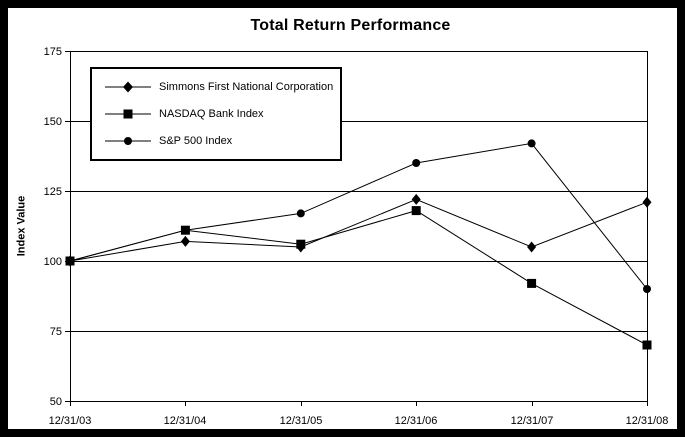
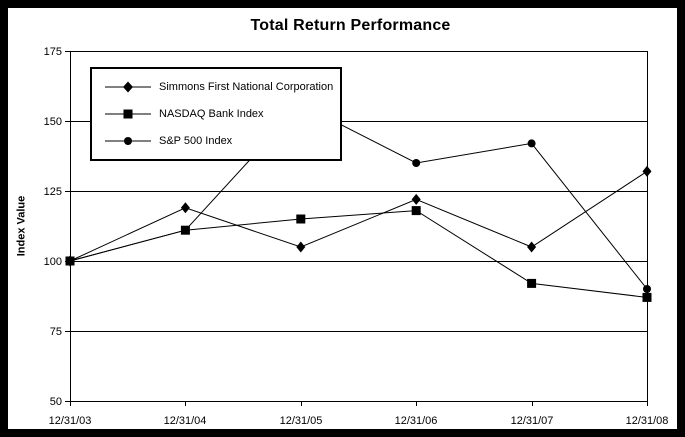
Simmons First National Corporation/12/31/04: 107 -> 119
NASDAQ Bank Index/12/31/05: 106 -> 115
S&P 500 Index/12/31/05: 117 -> 156
Simmons First National Corporation/12/31/08: 121 -> 132
NASDAQ Bank Index/12/31/08: 70 -> 87
